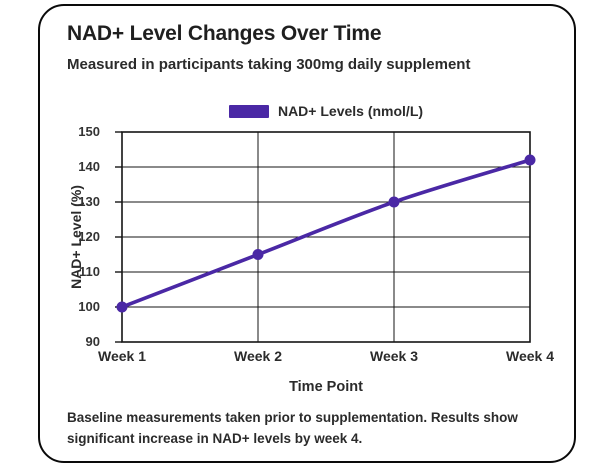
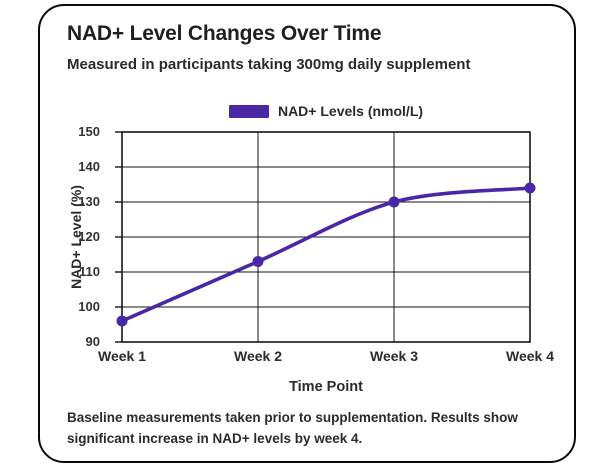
Week 1: 100 -> 96
Week 2: 115 -> 113
Week 4: 142 -> 134
